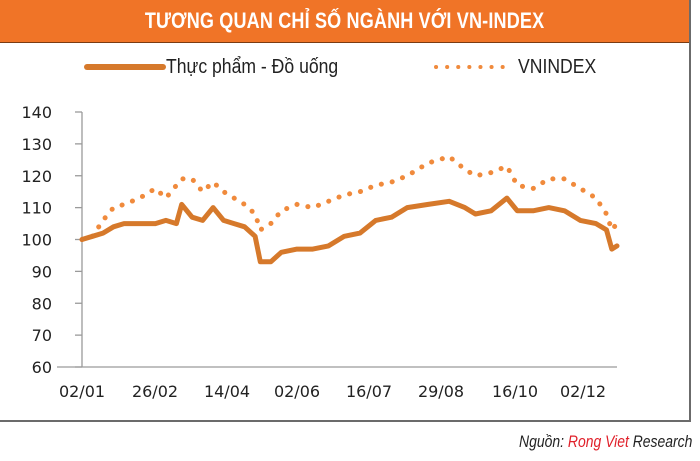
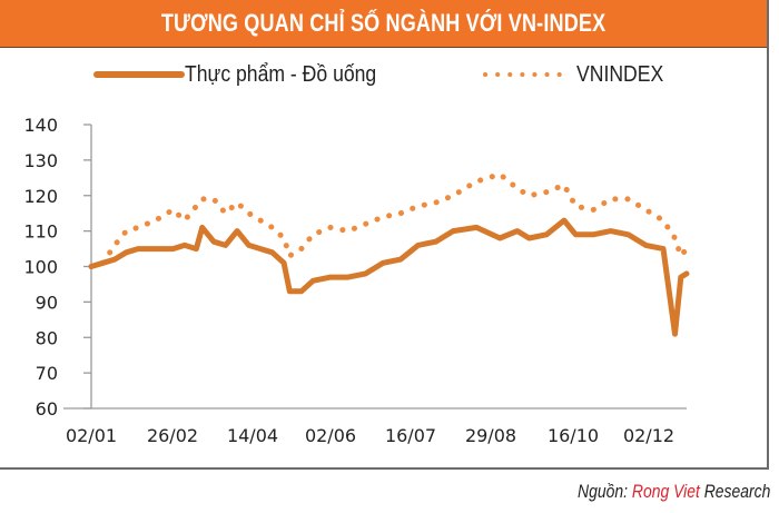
Thực phẩm - Đồ uống/70: 112 -> 108
Thực phẩm - Đồ uống/100: 103 -> 81
